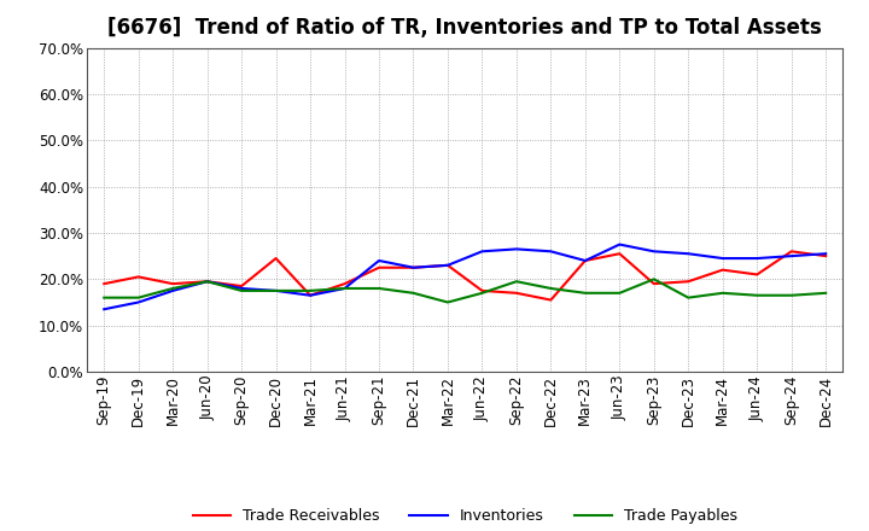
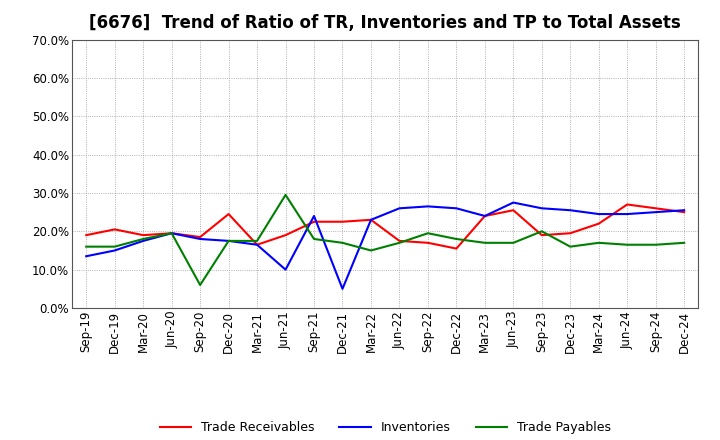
Trade Payables/Sep-20: 17.5% -> 6.0%
Inventories/Jun-21: 18.0% -> 10.0%
Trade Payables/Jun-21: 18.0% -> 29.5%
Inventories/Dec-21: 22.5% -> 5.0%
Trade Receivables/Jun-24: 21.0% -> 27.0%
